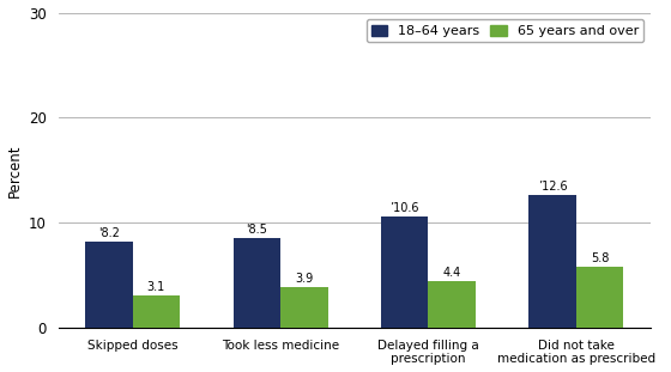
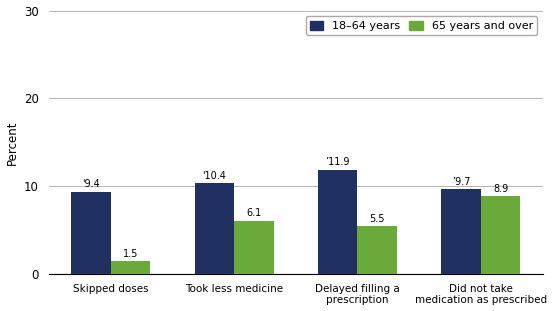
18–64 years/Skipped doses: '8.2 -> '9.4
65 years and over/Skipped doses: 3.1 -> 1.5
18–64 years/Took less medicine: '8.5 -> '10.4
65 years and over/Took less medicine: 3.9 -> 6.1
18–64 years/Delayed filling a prescription: ’10.6 -> ’11.9
65 years and over/Delayed filling a prescription: 4.4 -> 5.5
18–64 years/Did not take medication as prescribed: ’12.6 -> ’9.7
65 years and over/Did not take medication as prescribed: 5.8 -> 8.9
